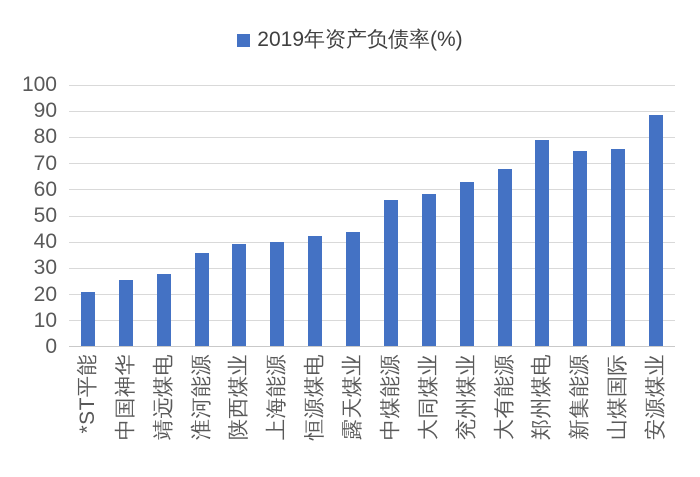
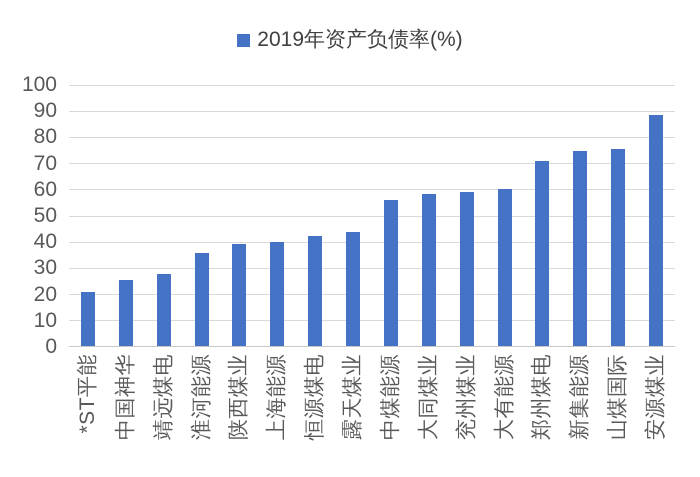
兖州煤业: 63 -> 59
大有能源: 68 -> 60
郑州煤电: 79 -> 71
